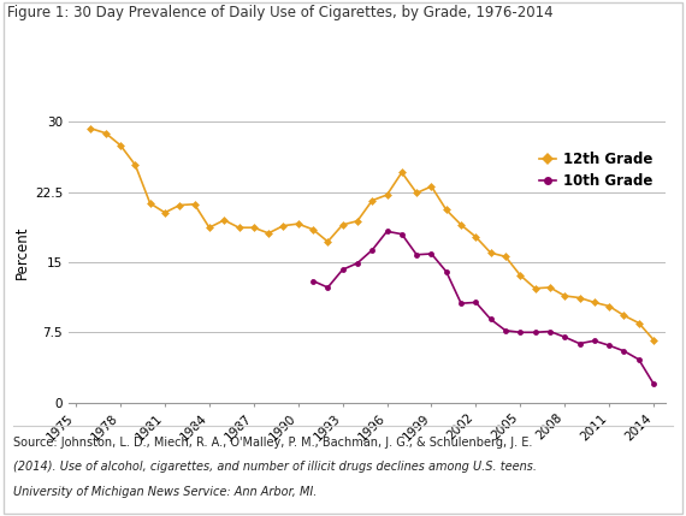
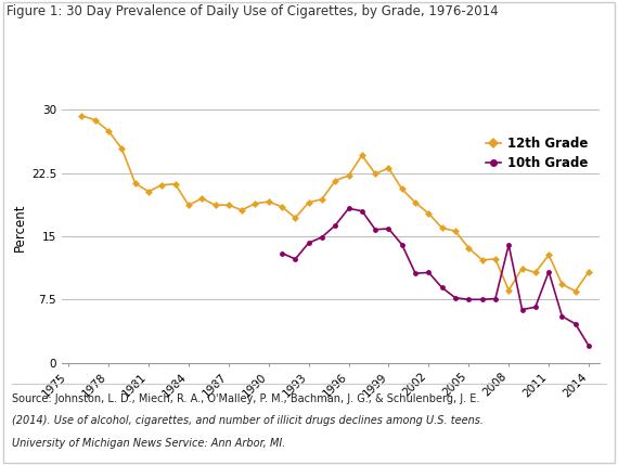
12th Grade/2008: 11.4 -> 8.6
10th Grade/2008: 7.0 -> 14.0
12th Grade/2011: 10.3 -> 12.8
10th Grade/2011: 6.1 -> 10.8
12th Grade/2014: 6.7 -> 10.8
